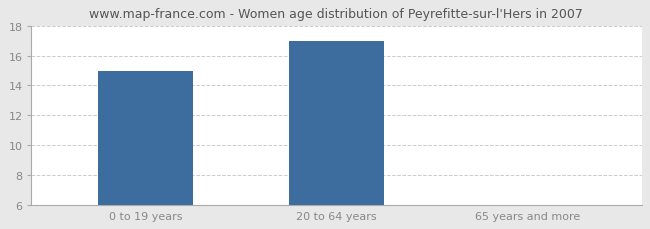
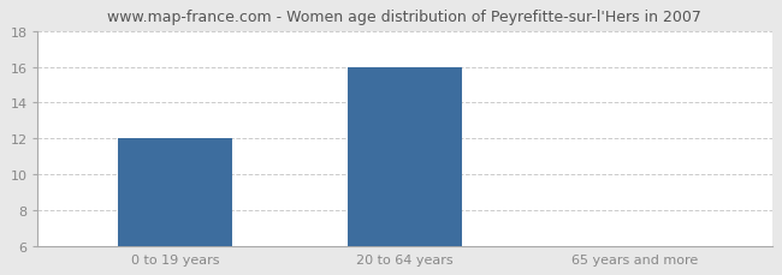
0 to 19 years: 15.0 -> 12.0
20 to 64 years: 17.0 -> 16.0
